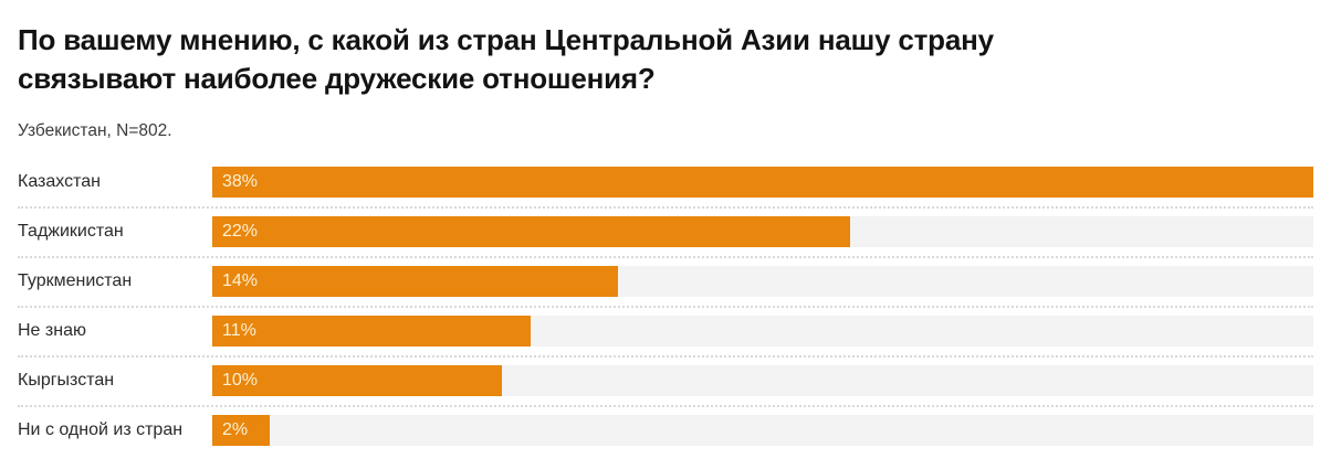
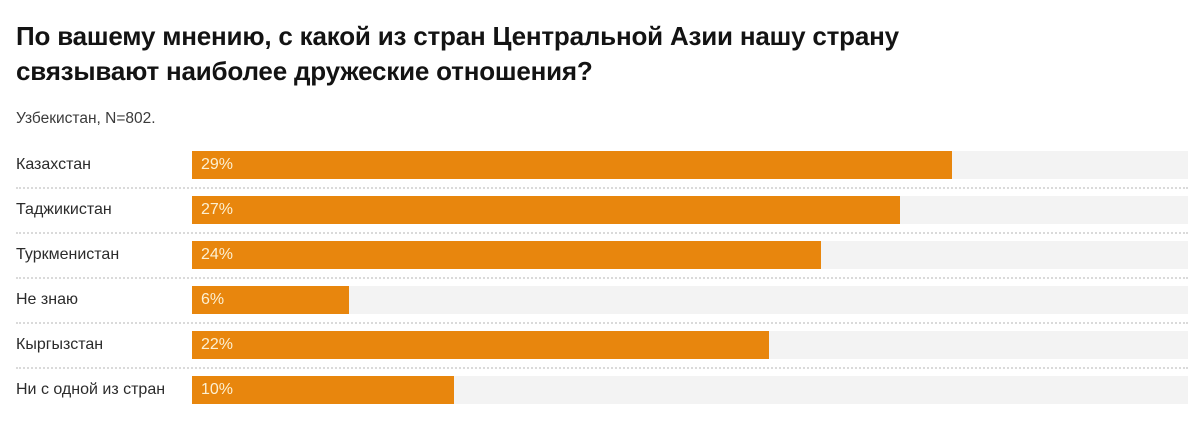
Казахстан: 38% -> 29%
Таджикистан: 22% -> 27%
Туркменистан: 14% -> 24%
Не знаю: 11% -> 6%
Кыргызстан: 10% -> 22%
Ни с одной из стран: 2% -> 10%
